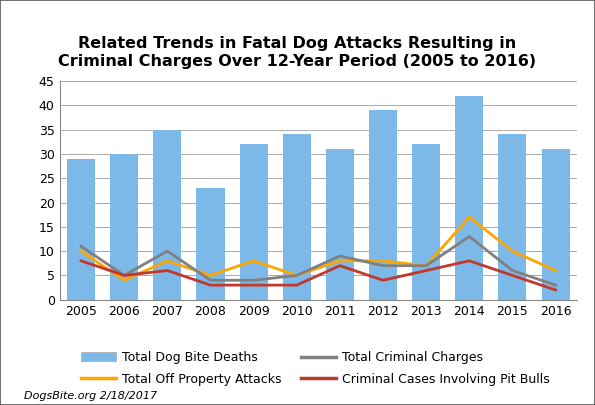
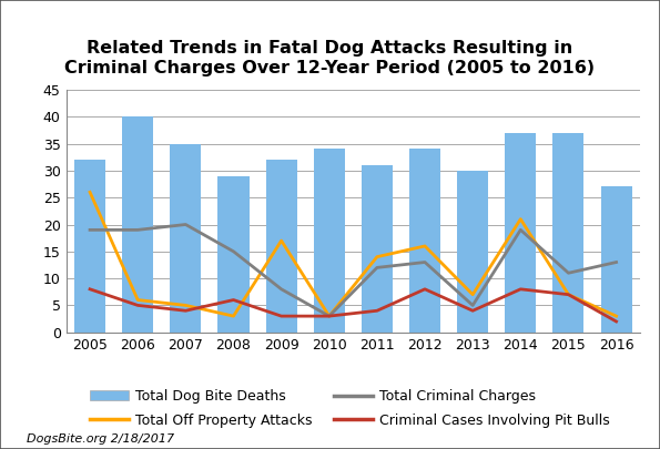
Total Dog Bite Deaths/2005: 29 -> 32
Total Off Property Attacks/2005: 10 -> 26
Total Criminal Charges/2005: 11 -> 19
Total Dog Bite Deaths/2006: 30 -> 40
Total Off Property Attacks/2006: 4 -> 6
Total Criminal Charges/2006: 5 -> 19
Total Off Property Attacks/2007: 8 -> 5
Total Criminal Charges/2007: 10 -> 20
Criminal Cases Involving Pit Bulls/2007: 6 -> 4
Total Dog Bite Deaths/2008: 23 -> 29
Total Off Property Attacks/2008: 5 -> 3
Total Criminal Charges/2008: 4 -> 15
Criminal Cases Involving Pit Bulls/2008: 3 -> 6
Total Off Property Attacks/2009: 8 -> 17
Total Criminal Charges/2009: 4 -> 8
Total Off Property Attacks/2010: 5 -> 3
Total Criminal Charges/2010: 5 -> 3
Total Off Property Attacks/2011: 8 -> 14
Total Criminal Charges/2011: 9 -> 12
Criminal Cases Involving Pit Bulls/2011: 7 -> 4
Total Dog Bite Deaths/2012: 39 -> 34
Total Off Property Attacks/2012: 8 -> 16
Total Criminal Charges/2012: 7 -> 13
Criminal Cases Involving Pit Bulls/2012: 4 -> 8
Total Dog Bite Deaths/2013: 32 -> 30
Total Criminal Charges/2013: 7 -> 5
Criminal Cases Involving Pit Bulls/2013: 6 -> 4
Total Dog Bite Deaths/2014: 42 -> 37
Total Off Property Attacks/2014: 17 -> 21
Total Criminal Charges/2014: 13 -> 19
Total Dog Bite Deaths/2015: 34 -> 37
Total Off Property Attacks/2015: 10 -> 7
Total Criminal Charges/2015: 6 -> 11
Criminal Cases Involving Pit Bulls/2015: 5 -> 7
Total Dog Bite Deaths/2016: 31 -> 27
Total Off Property Attacks/2016: 6 -> 3
Total Criminal Charges/2016: 3 -> 13
